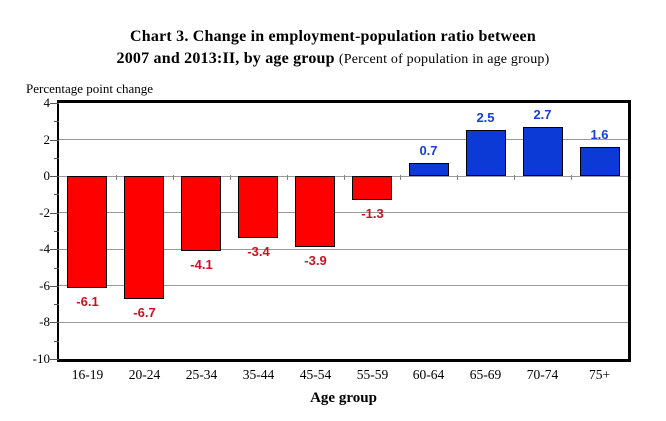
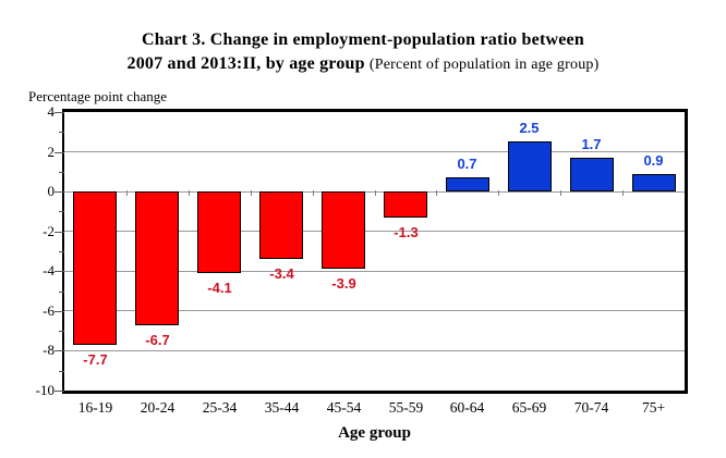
16-19: -6.1 -> -7.7
70-74: 2.7 -> 1.7
75+: 1.6 -> 0.9
